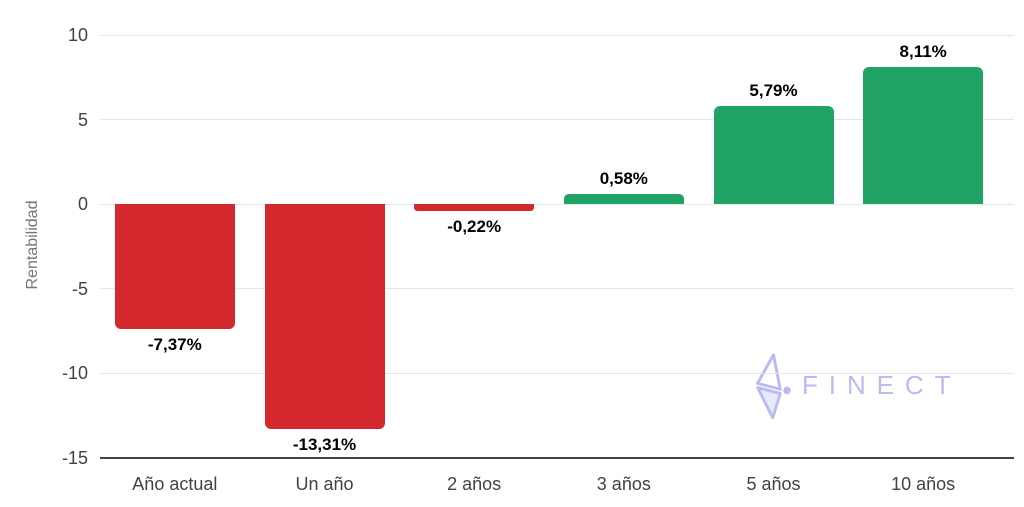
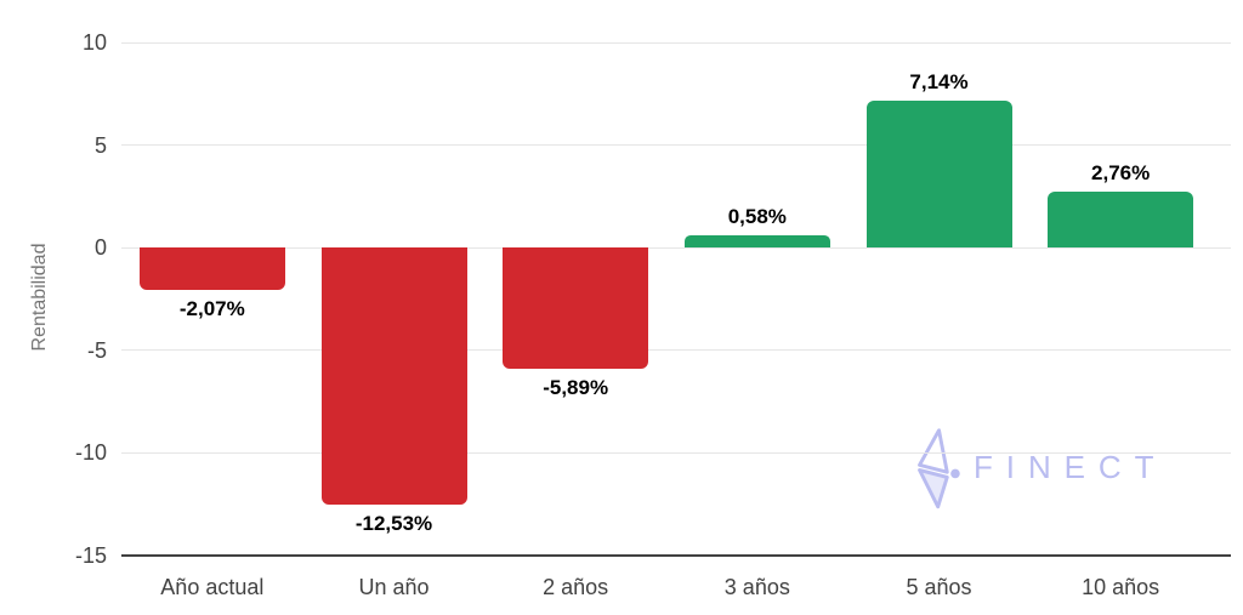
Año actual: -7,37% -> -2,07%
Un año: -13,31% -> -12,53%
2 años: -0,22% -> -5,89%
5 años: 5,79% -> 7,14%
10 años: 8,11% -> 2,76%
